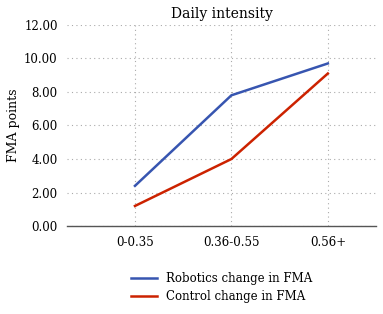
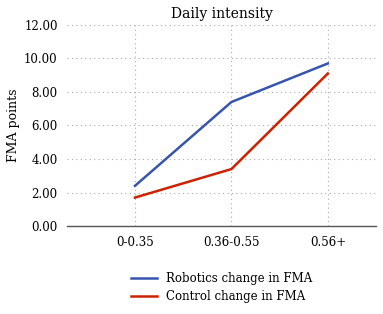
Control change in FMA/0-0.35: 1.2 -> 1.7
Robotics change in FMA/0.36-0.55: 7.8 -> 7.4
Control change in FMA/0.36-0.55: 4.0 -> 3.4
